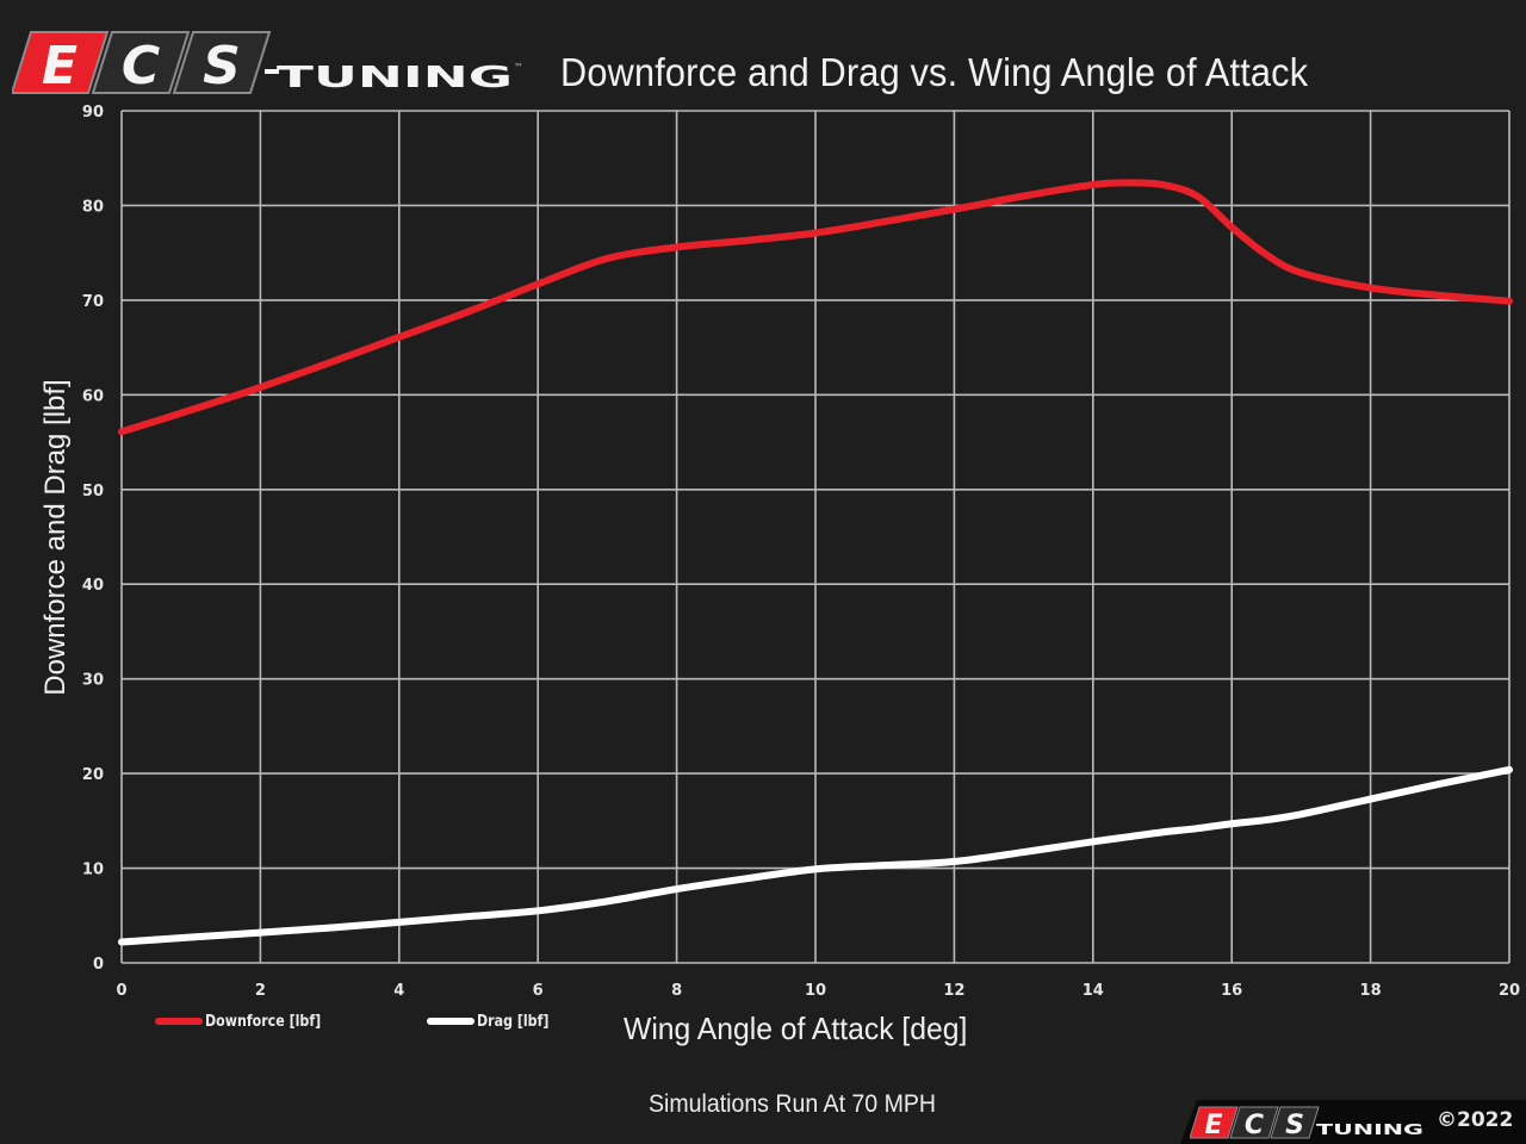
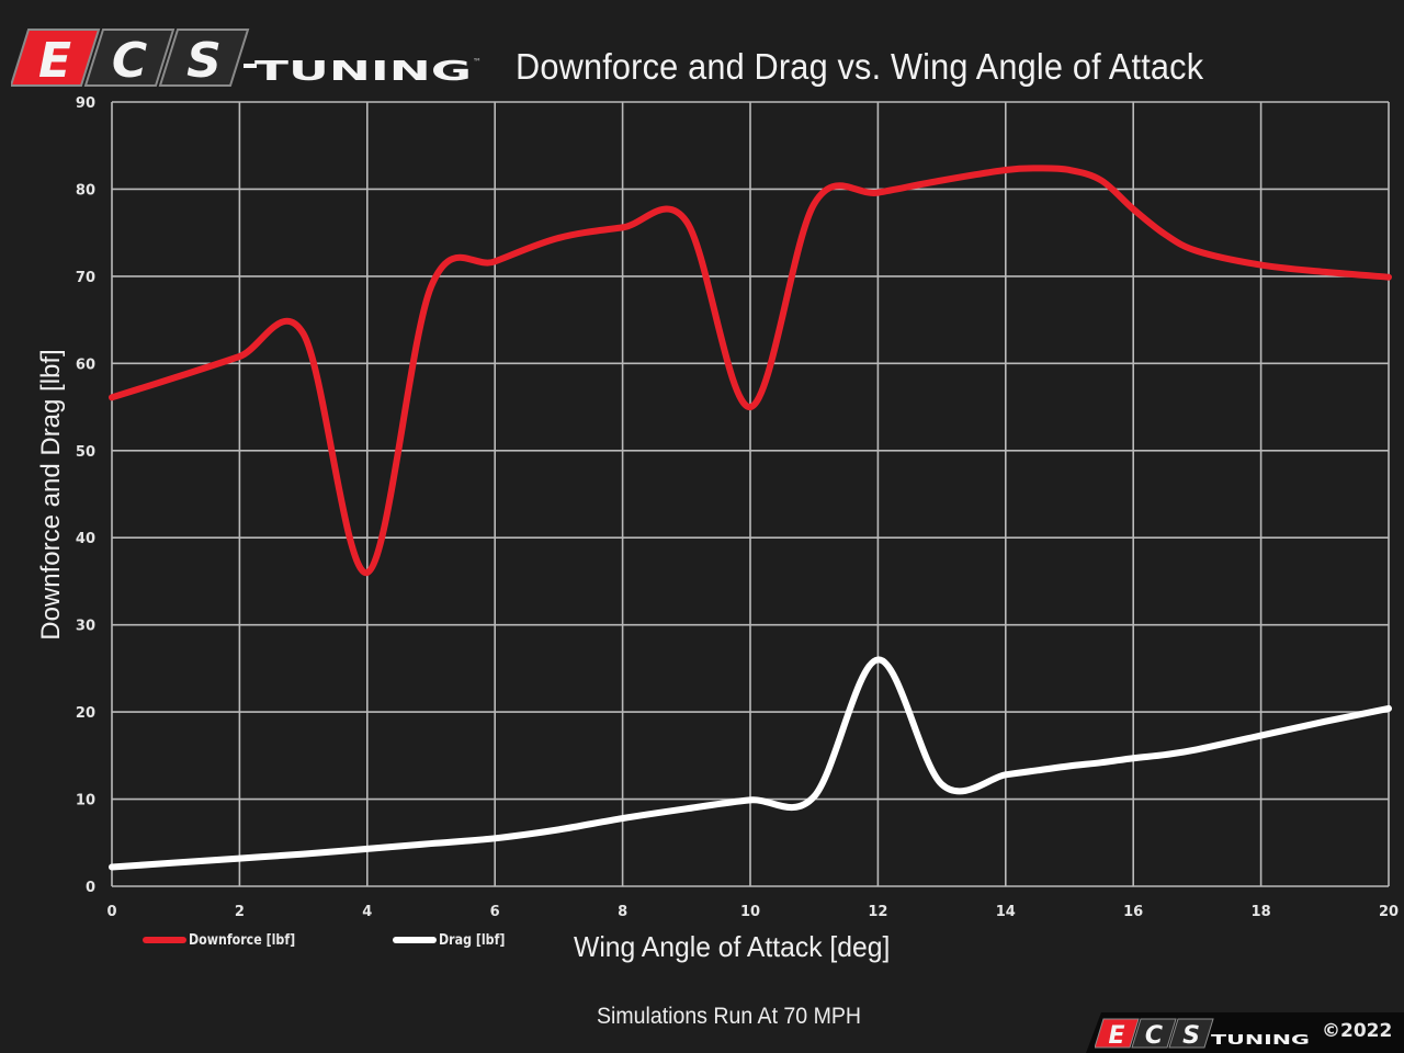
Downforce [lbf]/4: 66 -> 36
Downforce [lbf]/10: 77 -> 55
Drag [lbf]/12: 11 -> 26
